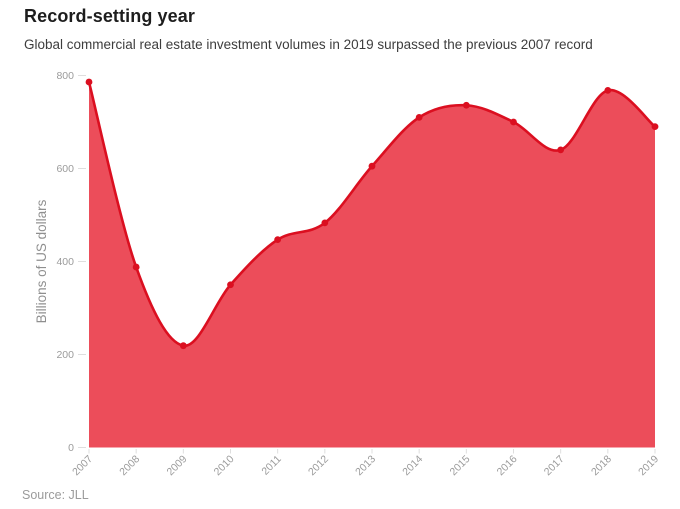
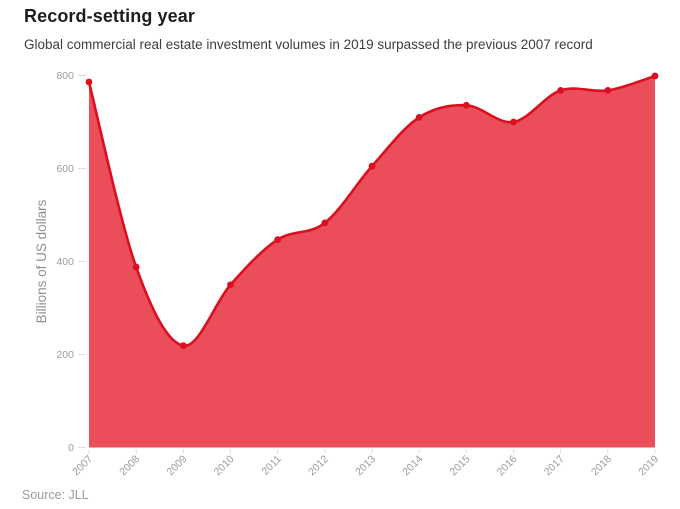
2017: 640 -> 770
2019: 690 -> 800
